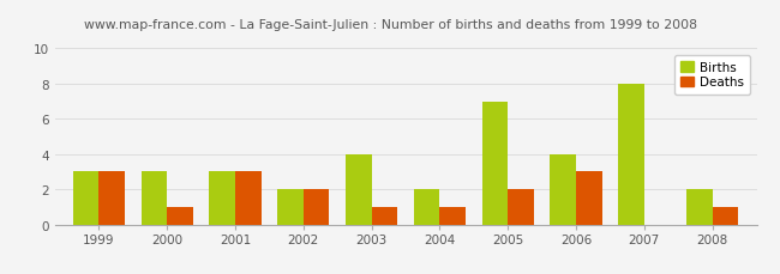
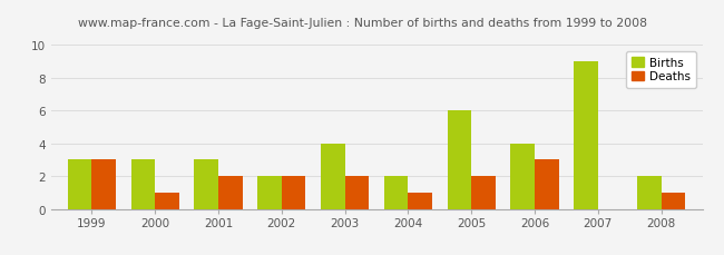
Deaths/2001: 3 -> 2
Deaths/2003: 1 -> 2
Births/2005: 7 -> 6
Births/2007: 8 -> 9
